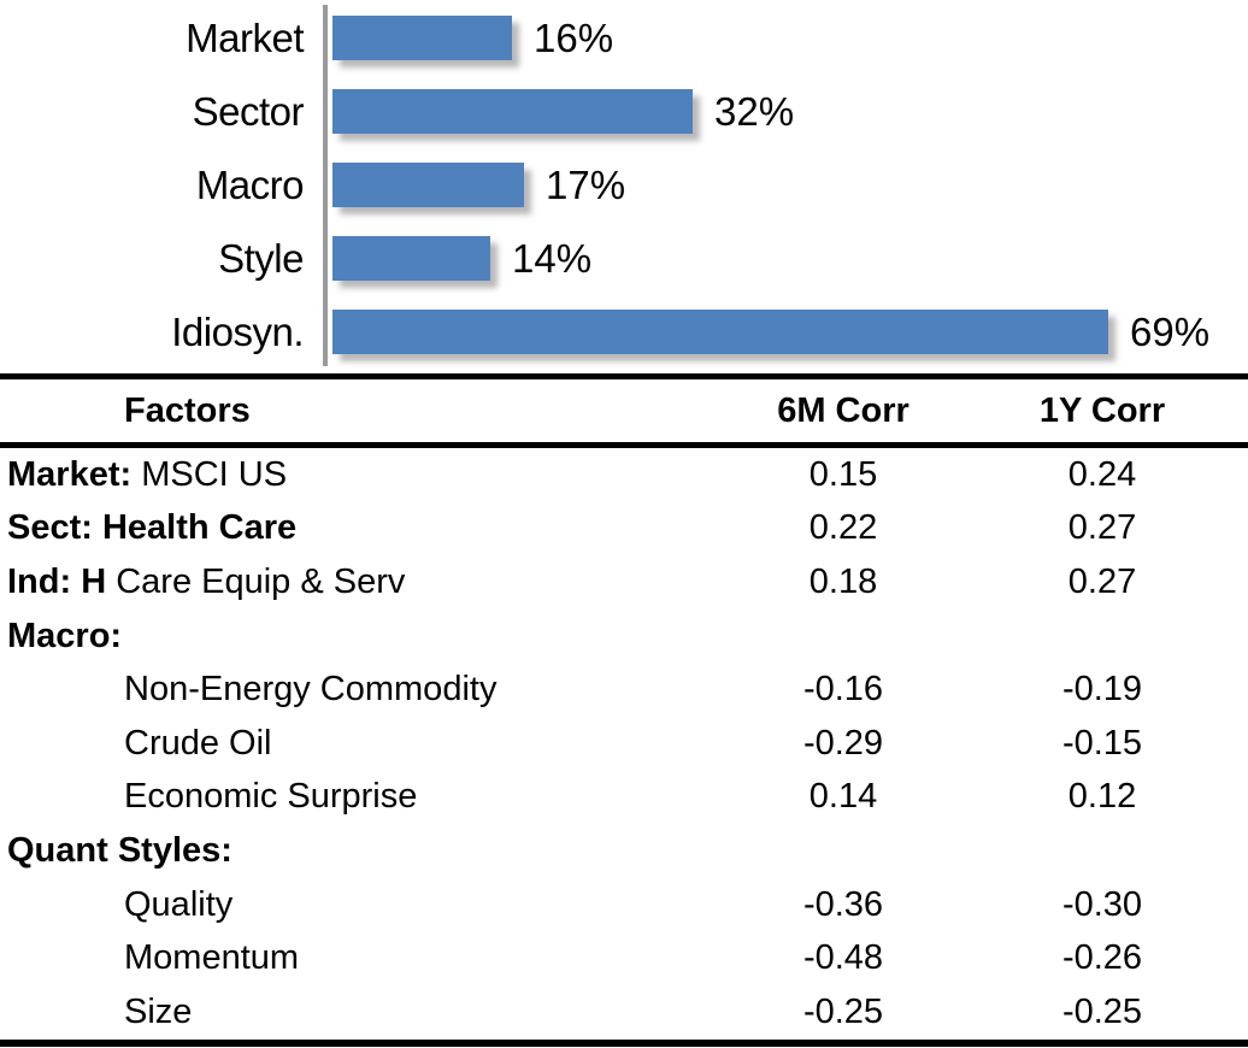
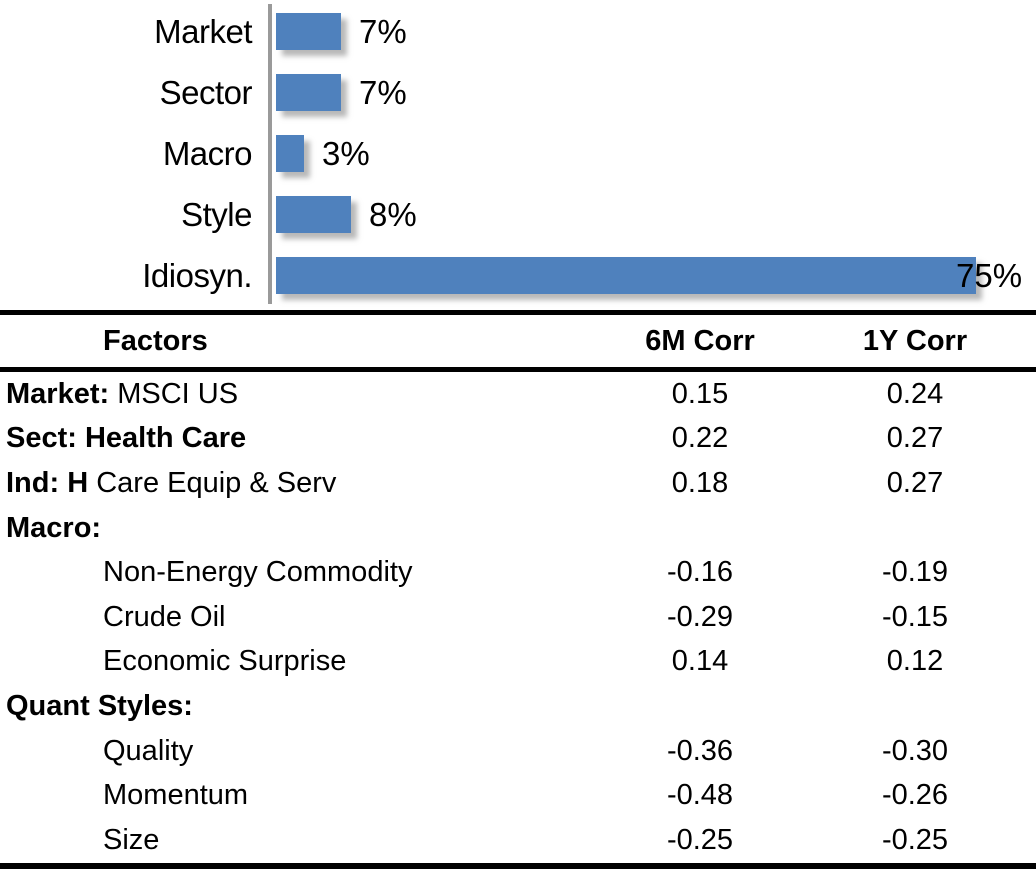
Market: 16% -> 7%
Sector: 32% -> 7%
Macro: 17% -> 3%
Style: 14% -> 8%
Idiosyn.: 69% -> 75%
